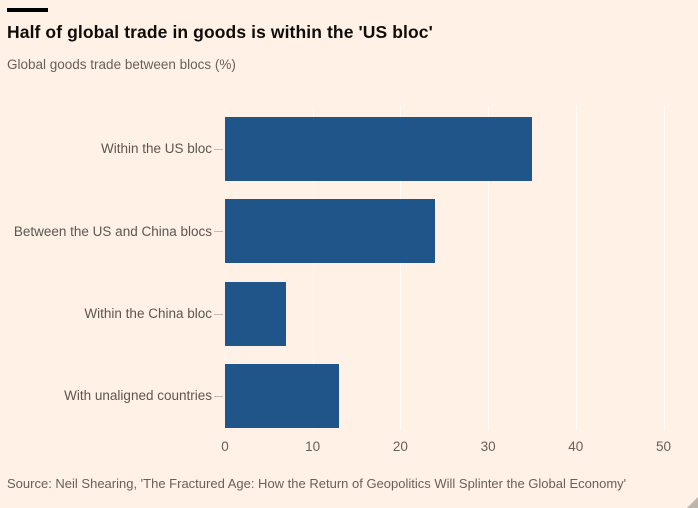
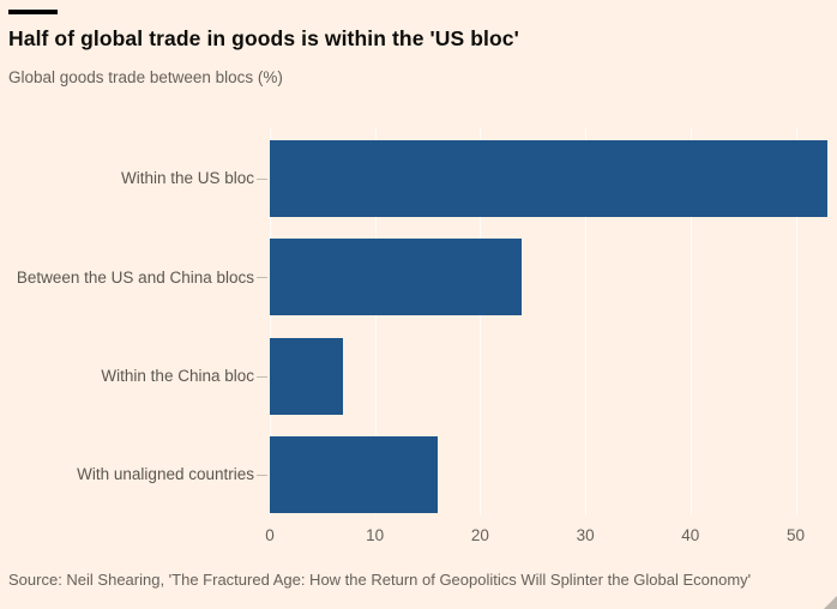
Within the US bloc: 35 -> 53
With unaligned countries: 13 -> 16
